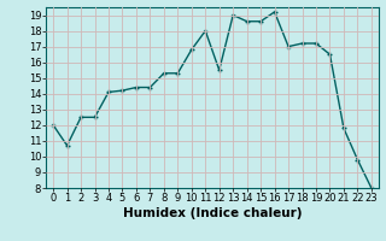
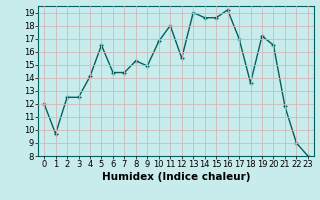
1: 10.7 -> 9.7
5: 14.2 -> 16.5
9: 15.3 -> 14.9
18: 17.2 -> 13.6
22: 9.8 -> 9.0
